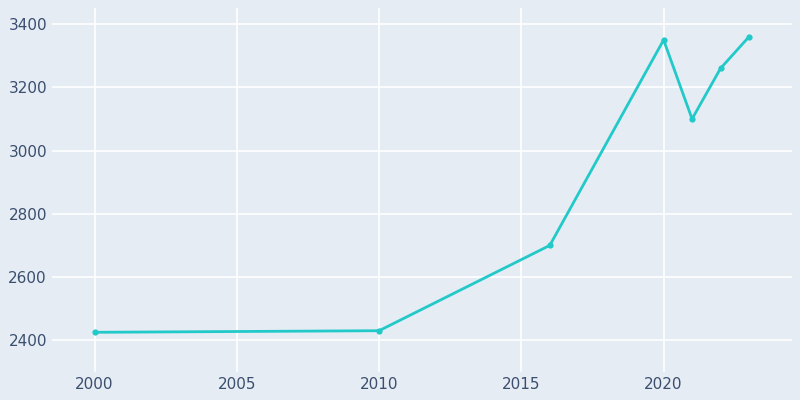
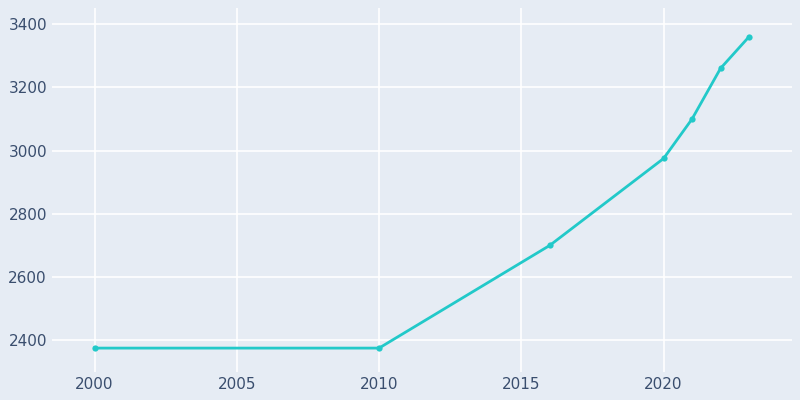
2000: 2425 -> 2375
2010: 2430 -> 2375
2020: 3350 -> 2975
